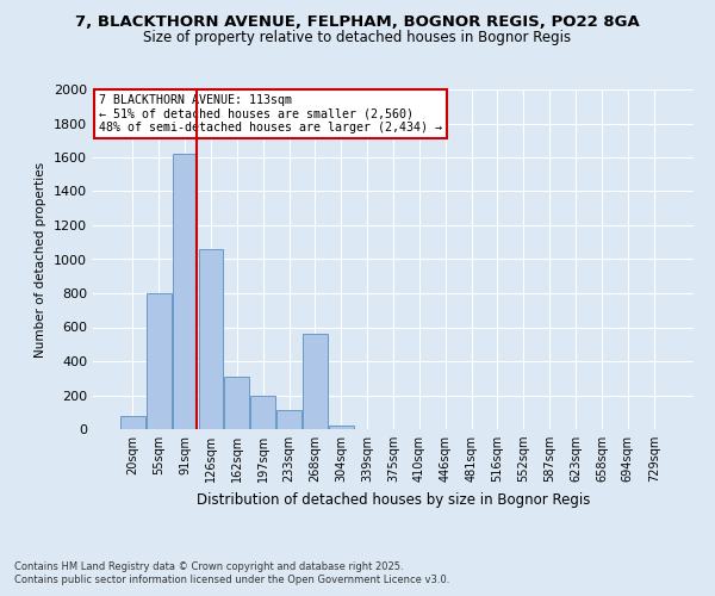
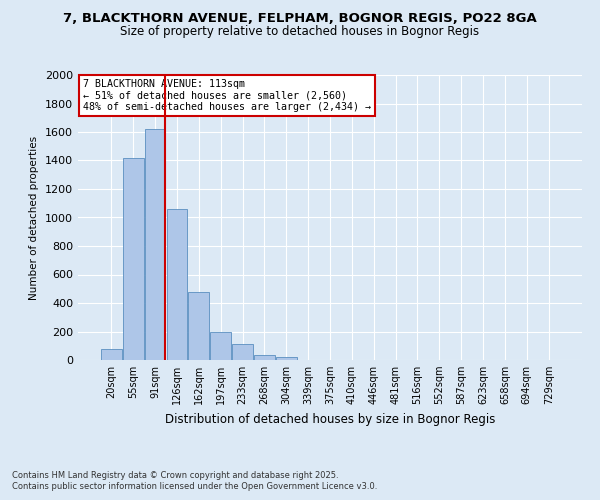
55sqm: 800 -> 1420
162sqm: 310 -> 480
268sqm: 560 -> 40
